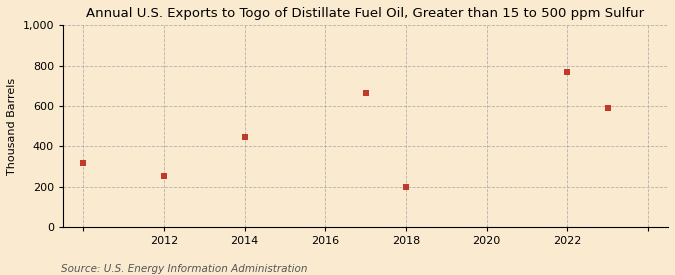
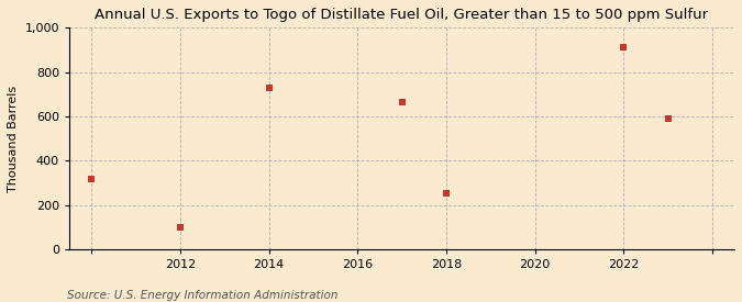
2012: 255 -> 100
2014: 445 -> 730
2018: 200 -> 255
2022: 770 -> 910
